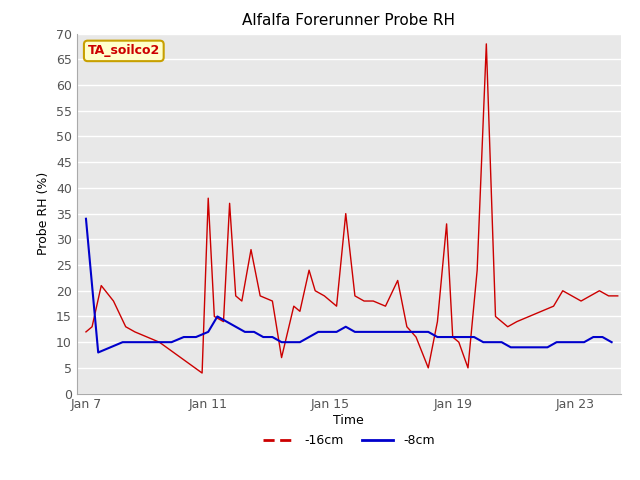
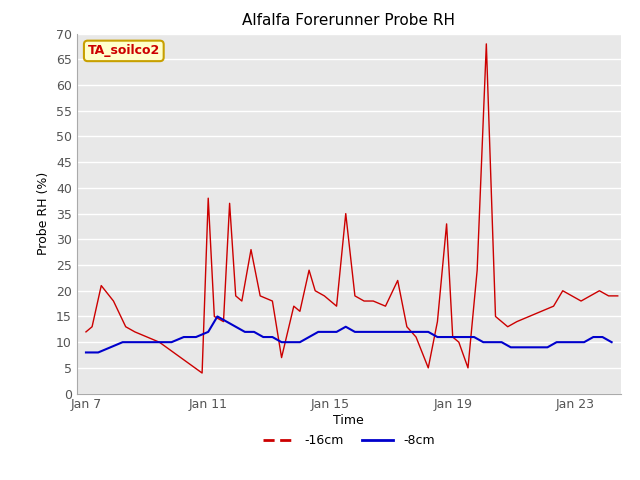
-8cm/Jan 7: 34 -> 8
